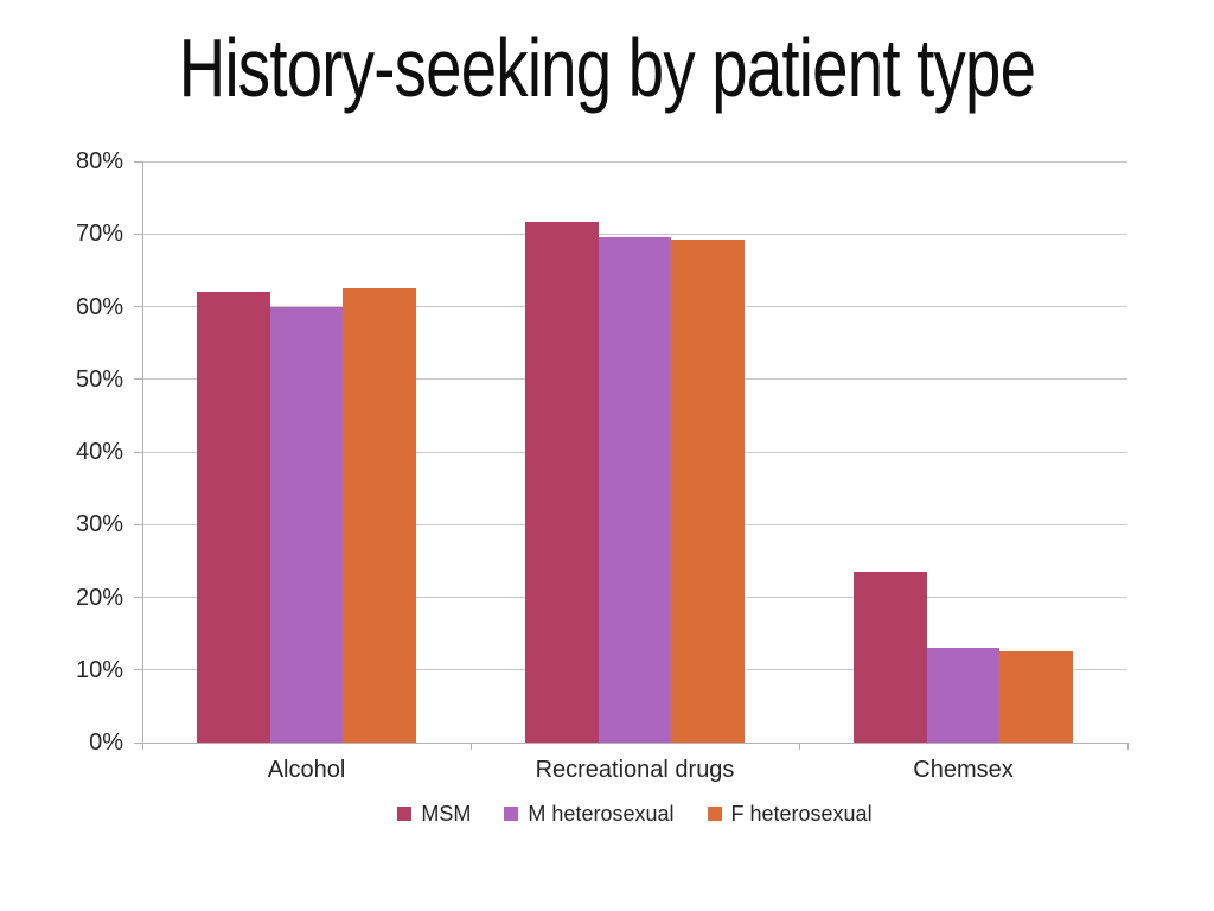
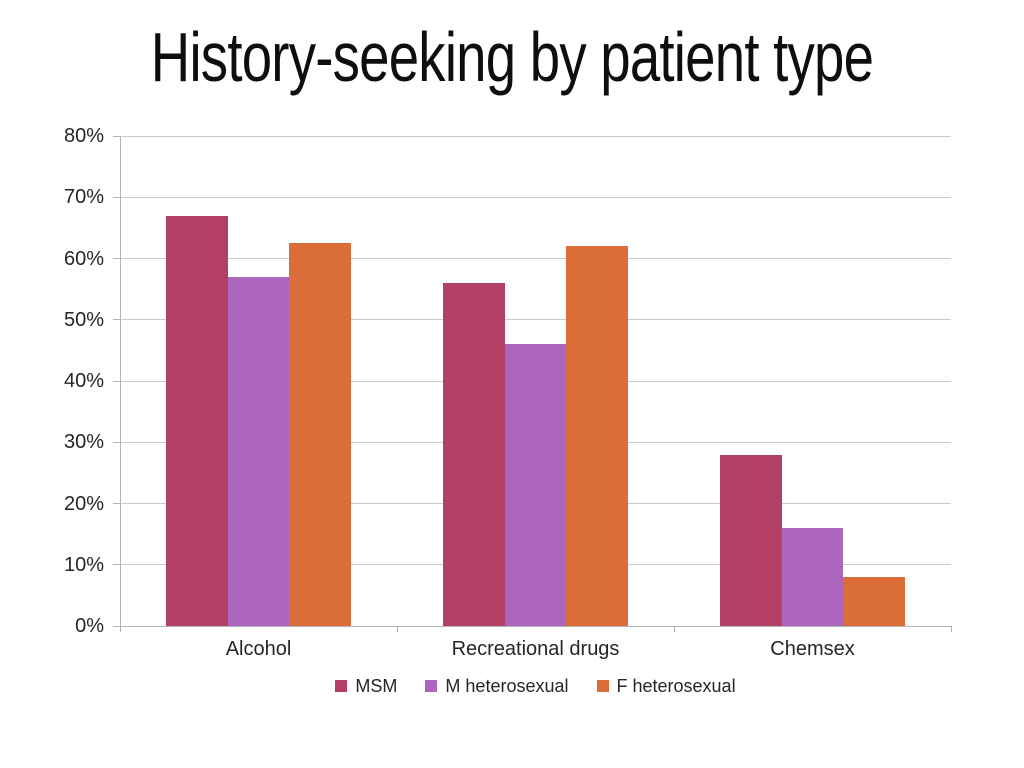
MSM/Alcohol: 62% -> 67%
M heterosexual/Alcohol: 60% -> 57%
MSM/Recreational drugs: 72% -> 56%
M heterosexual/Recreational drugs: 70% -> 46%
F heterosexual/Recreational drugs: 69% -> 62%
MSM/Chemsex: 24% -> 28%
M heterosexual/Chemsex: 13% -> 16%
F heterosexual/Chemsex: 12% -> 8%
